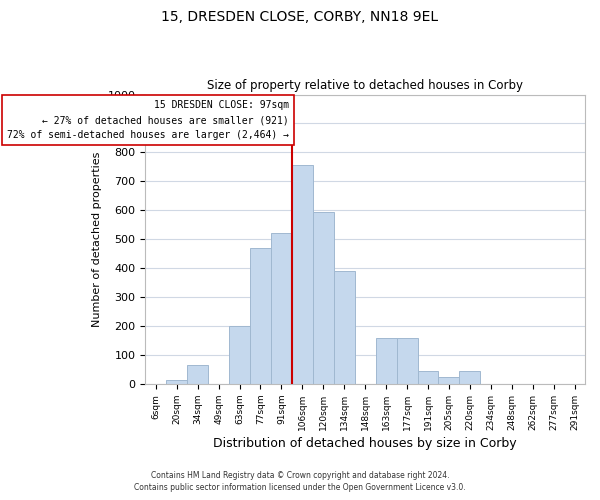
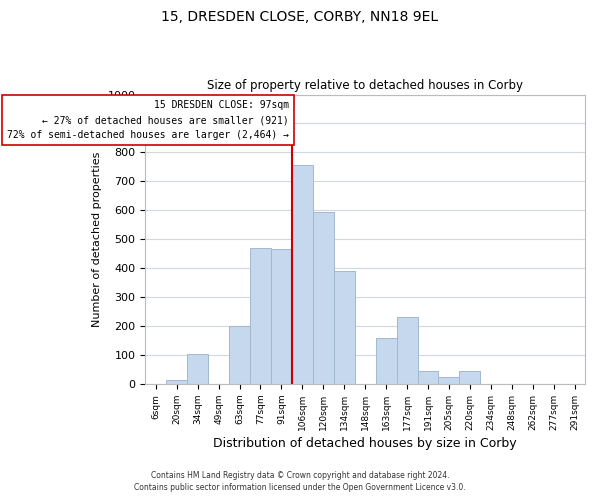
34sqm: 65 -> 105
91sqm: 520 -> 465
177sqm: 160 -> 230
